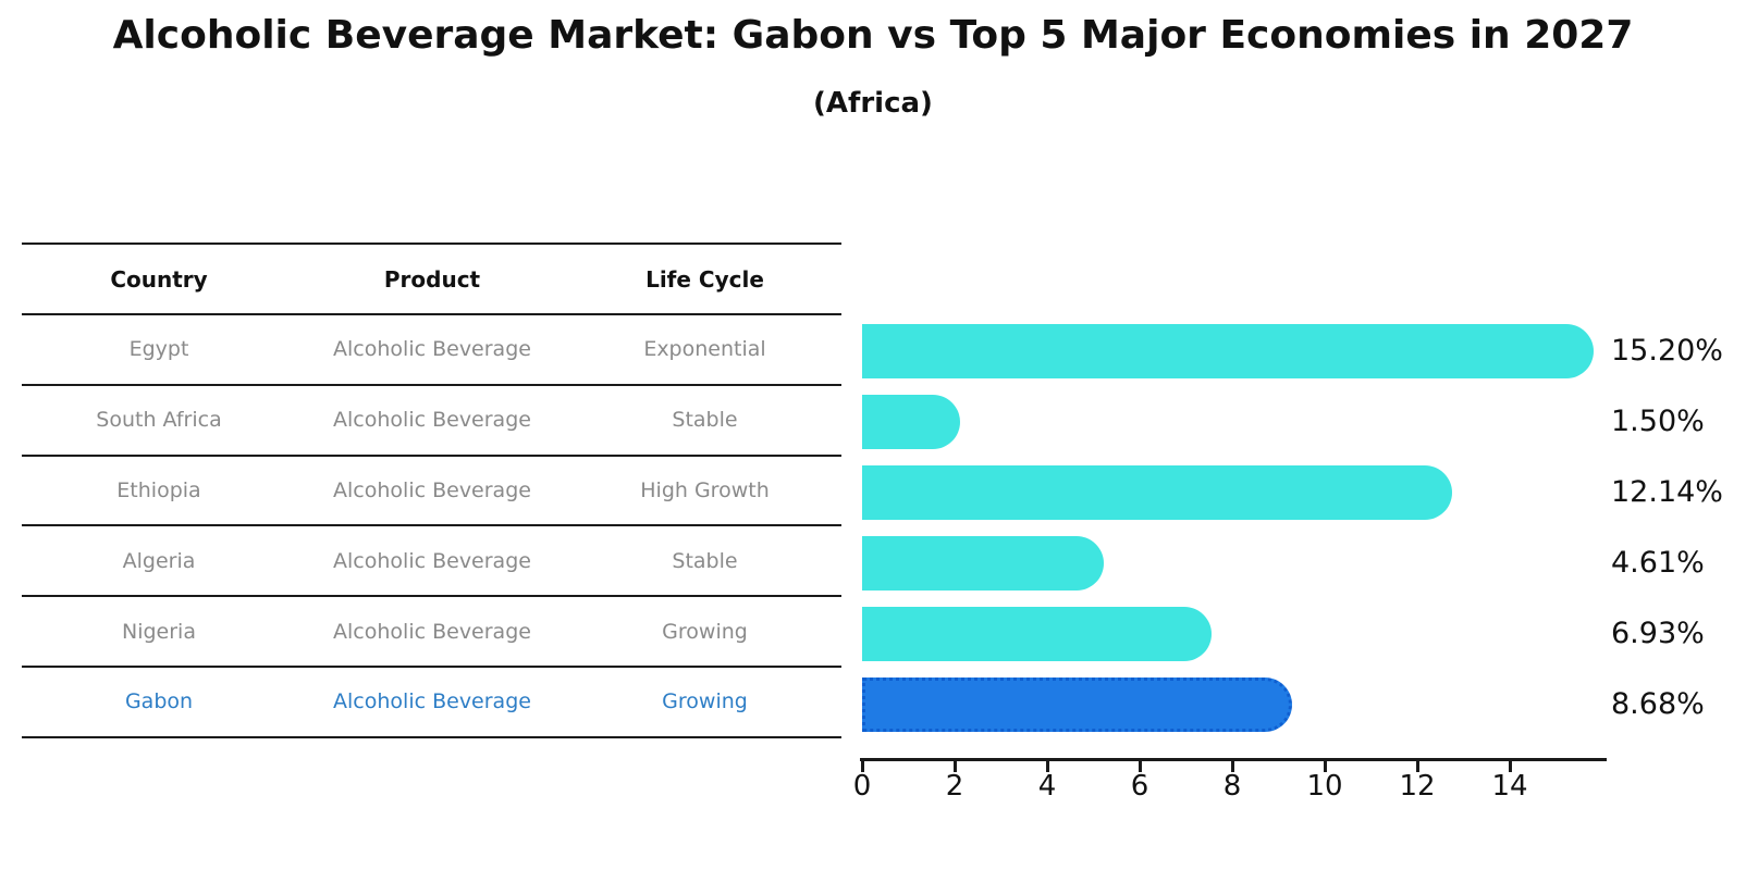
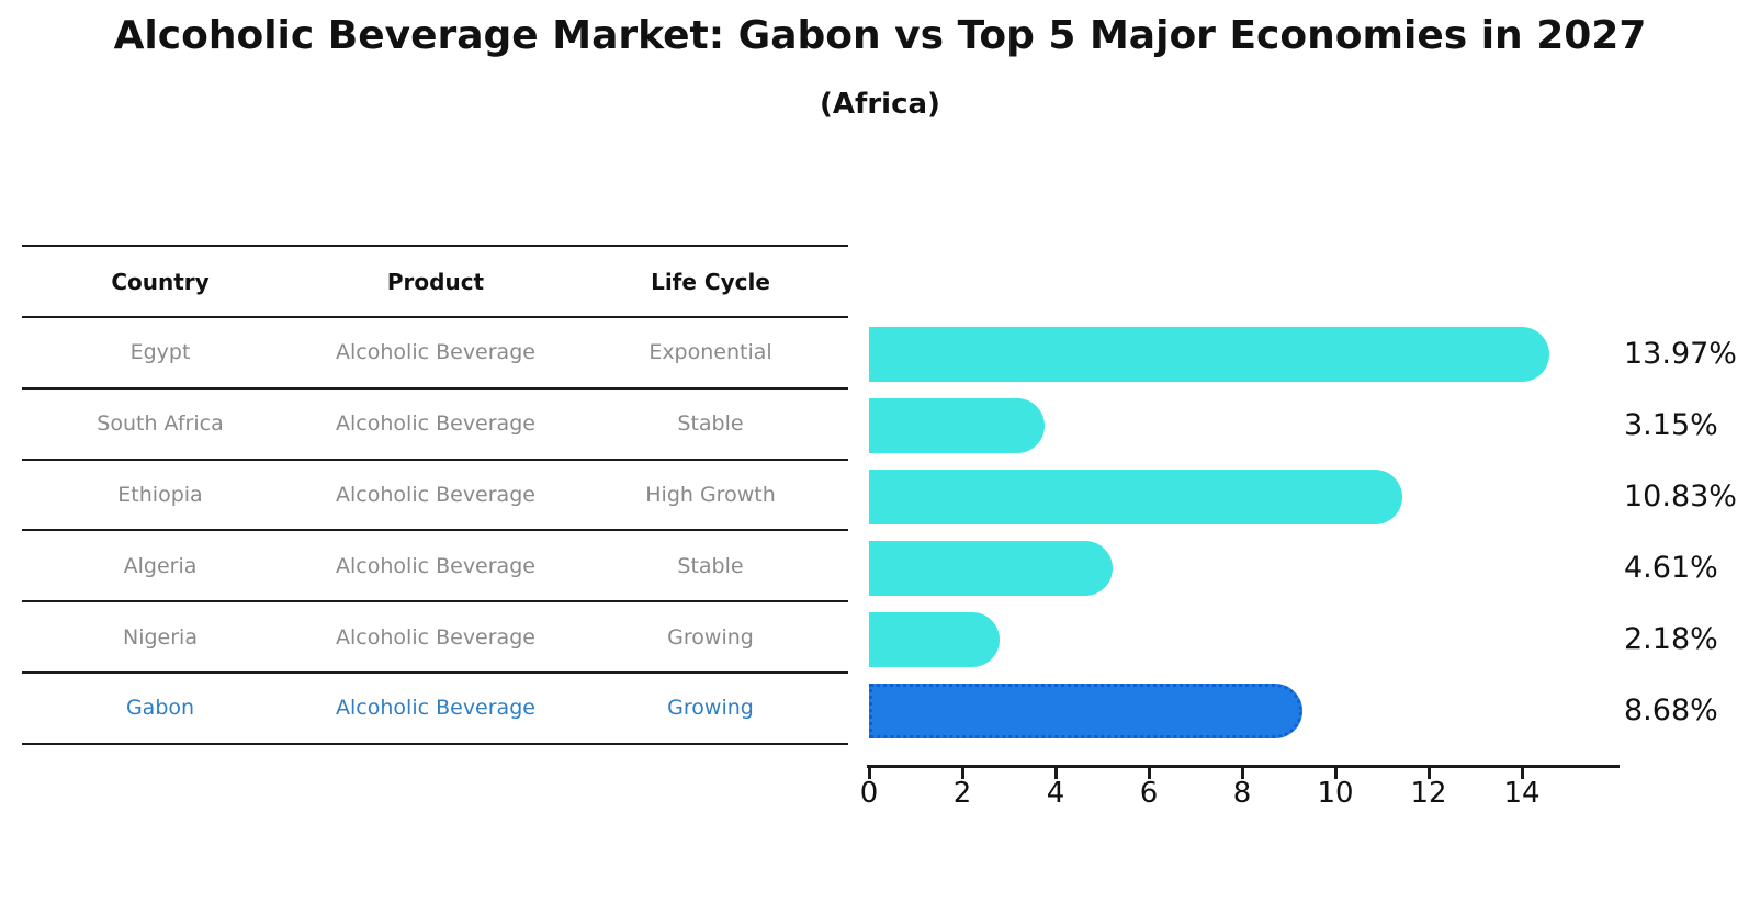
Egypt: 15.20% -> 13.97%
South Africa: 1.50% -> 3.15%
Ethiopia: 12.14% -> 10.83%
Nigeria: 6.93% -> 2.18%
